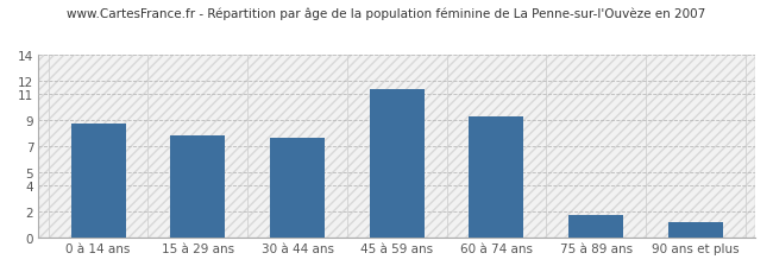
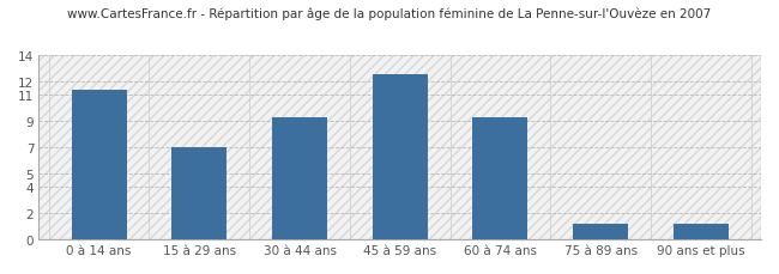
0 à 14 ans: 8.7 -> 11.3
15 à 29 ans: 7.8 -> 7.0
30 à 44 ans: 7.6 -> 9.2
45 à 59 ans: 11.3 -> 12.5
75 à 89 ans: 1.7 -> 1.2
